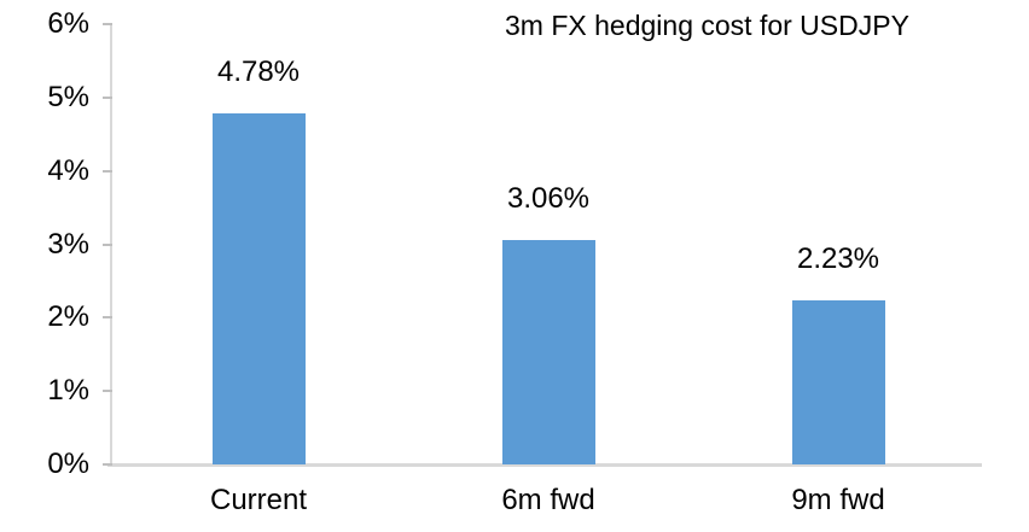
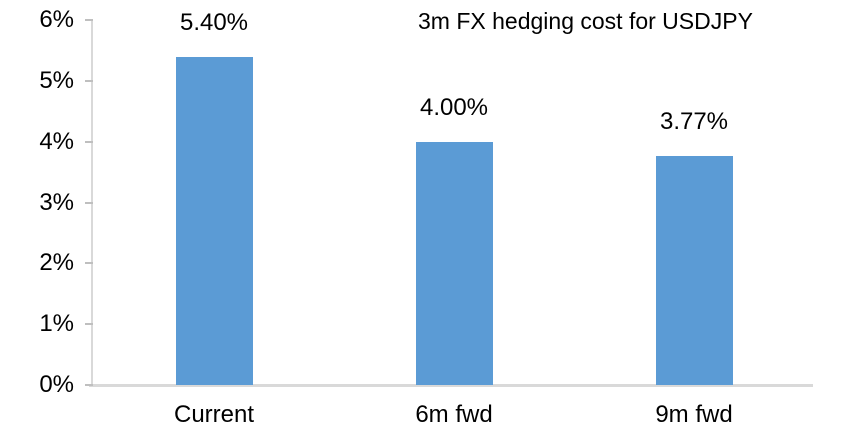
Current: 4.78% -> 5.40%
6m fwd: 3.06% -> 4.00%
9m fwd: 2.23% -> 3.77%
